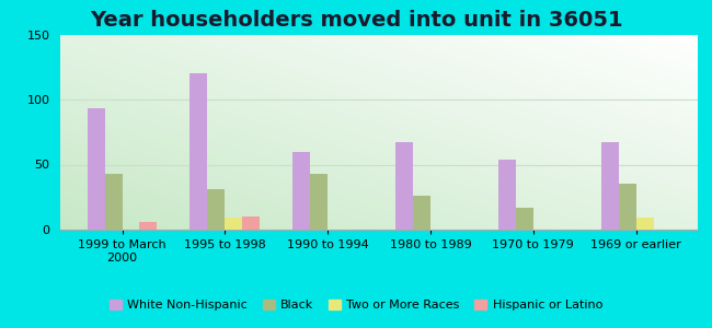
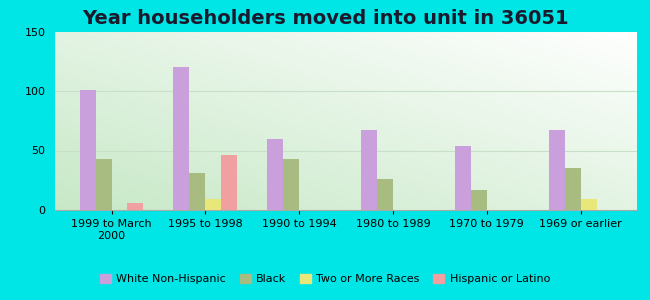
White Non-Hispanic/1999 to March 2000: 93 -> 101
Hispanic or Latino/1995 to 1998: 10 -> 46
